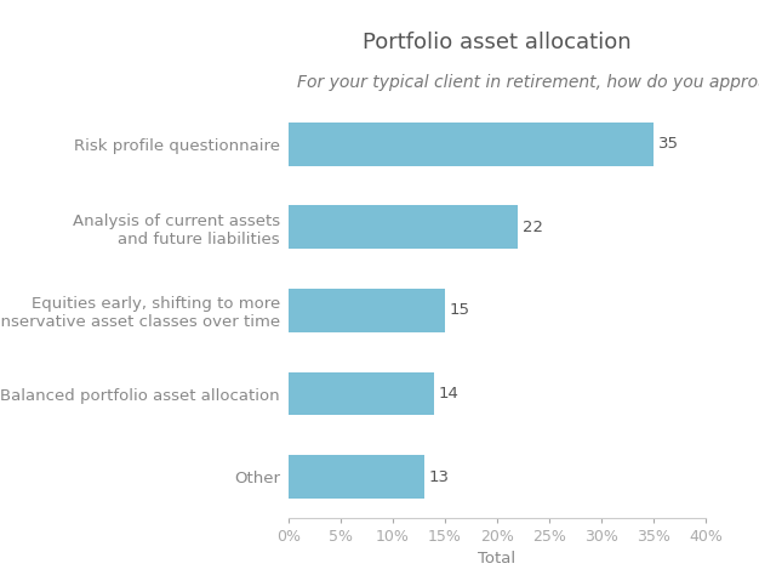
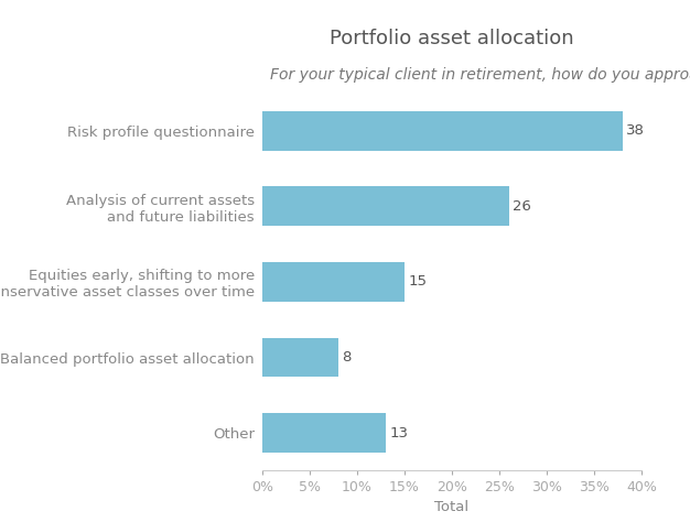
Risk profile questionnaire: 35 -> 38
Analysis of current assets and future liabilities: 22 -> 26
Balanced portfolio asset allocation: 14 -> 8
